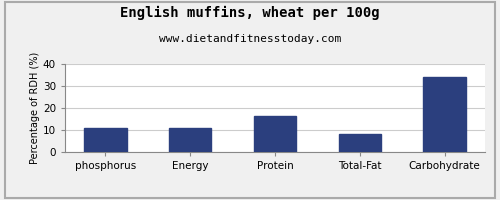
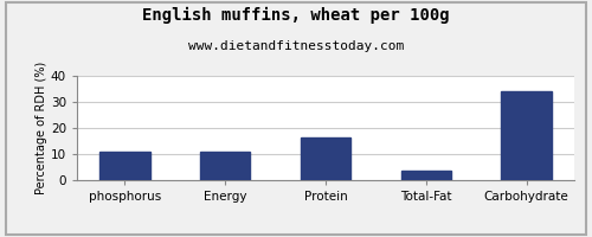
Total-Fat: 8.0 -> 3.5
